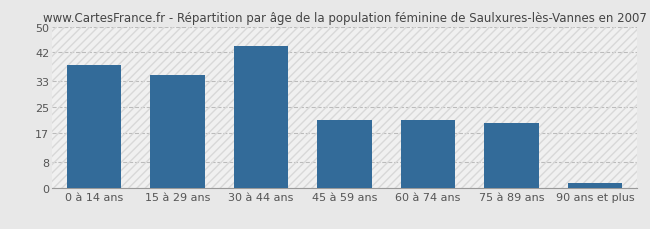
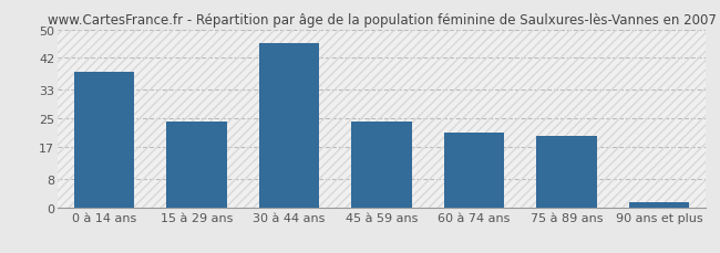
15 à 29 ans: 35.0 -> 24.0
30 à 44 ans: 44.0 -> 46.0
45 à 59 ans: 21.0 -> 24.0
